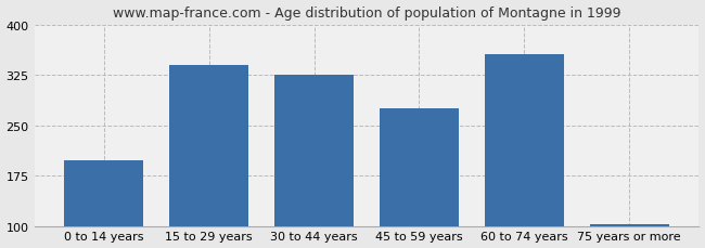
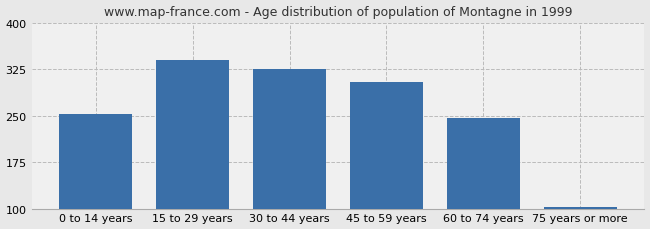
0 to 14 years: 198 -> 253
45 to 59 years: 276 -> 305
60 to 74 years: 356 -> 247
